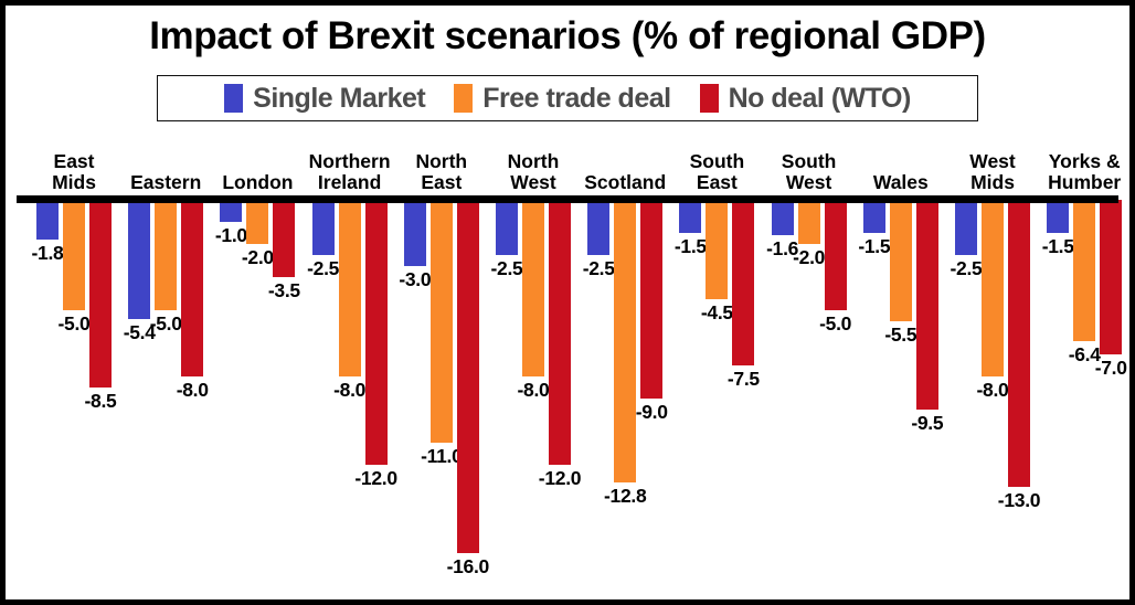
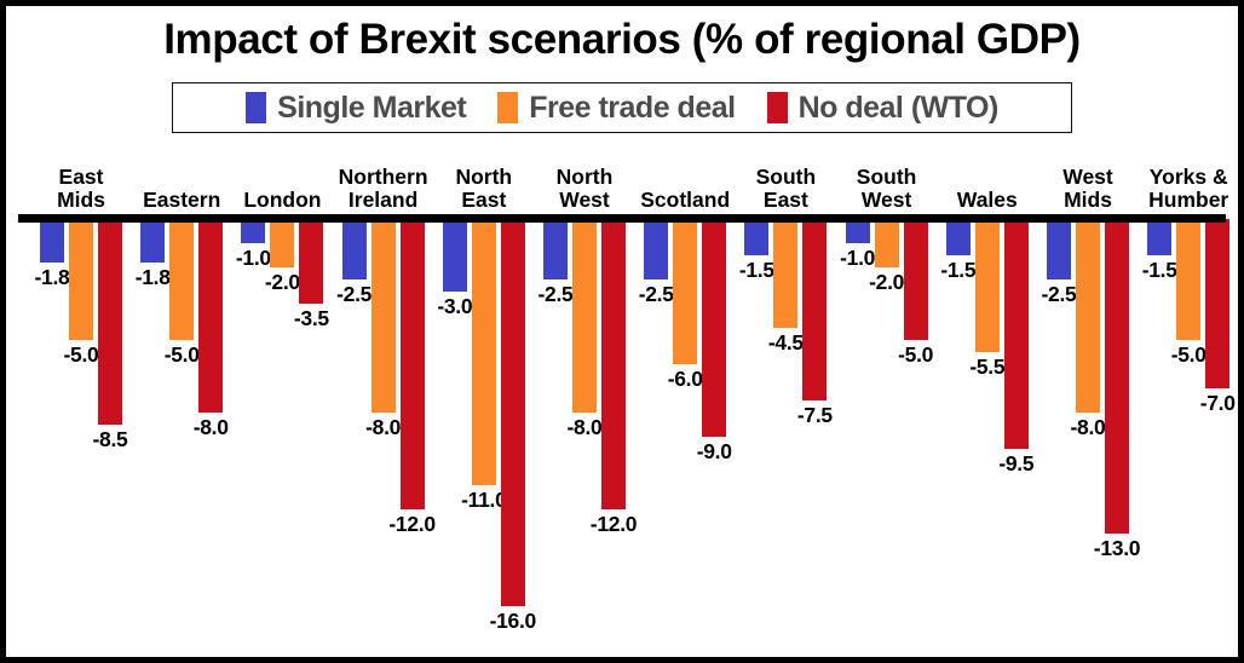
Single Market/Eastern: -5.4 -> -1.8
Free trade deal/Scotland: -12.8 -> -6.0
Single Market/South West: -1.6 -> -1.0
Free trade deal/Yorks & Humber: -6.4 -> -5.0
